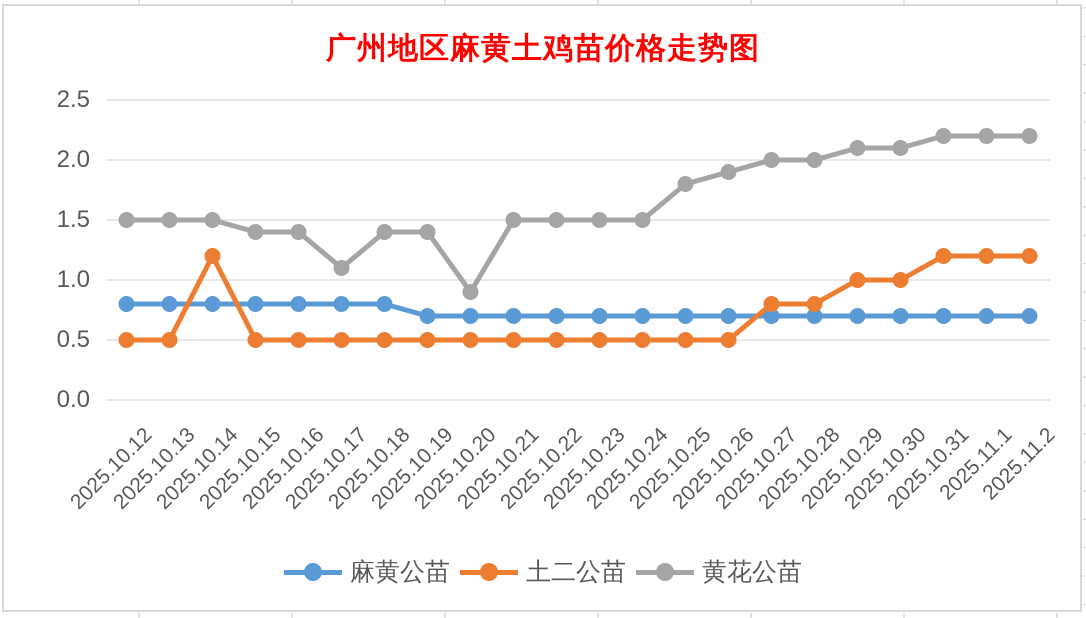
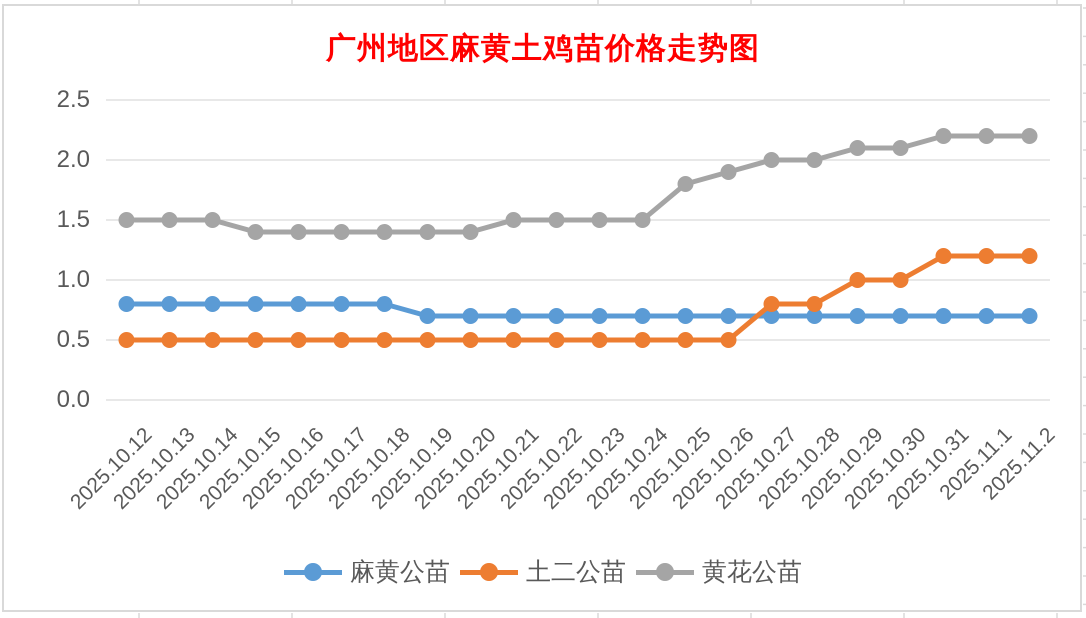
土二公苗/2025.10.14: 1.2 -> 0.5
黄花公苗/2025.10.17: 1.1 -> 1.4
黄花公苗/2025.10.20: 0.9 -> 1.4
